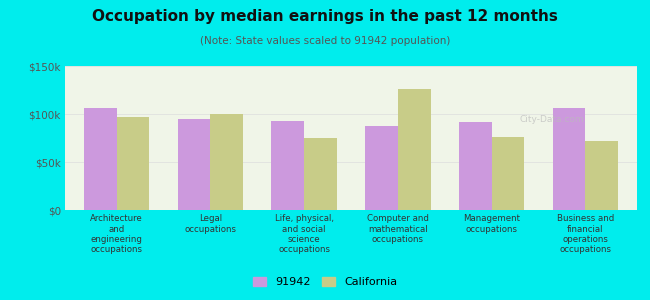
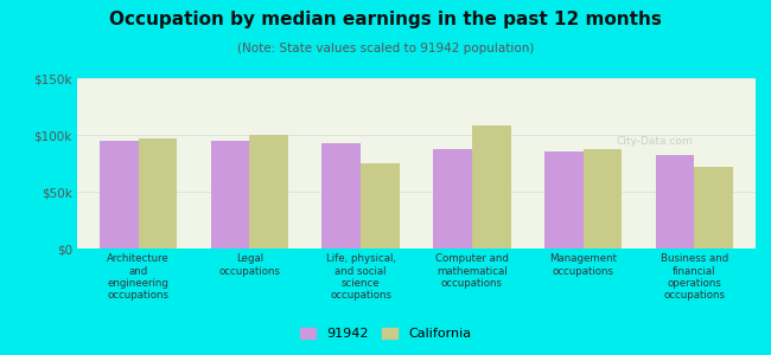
91942/Architecture and engineering occupations: $106k -> $95k
California/Computer and mathematical occupations: $126k -> $108k
91942/Management occupations: $92k -> $85k
California/Management occupations: $76k -> $87k
91942/Business and financial operations occupations: $106k -> $82k
